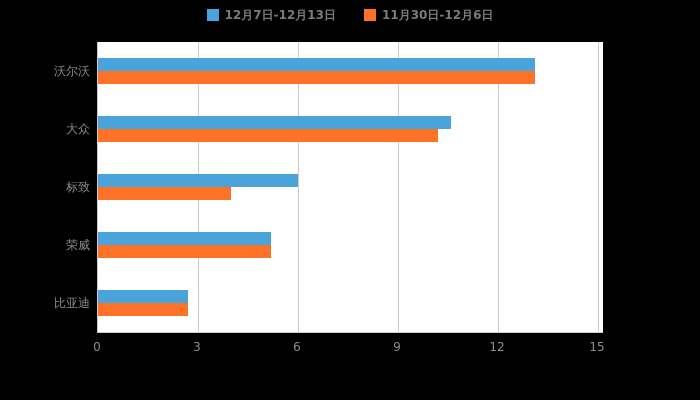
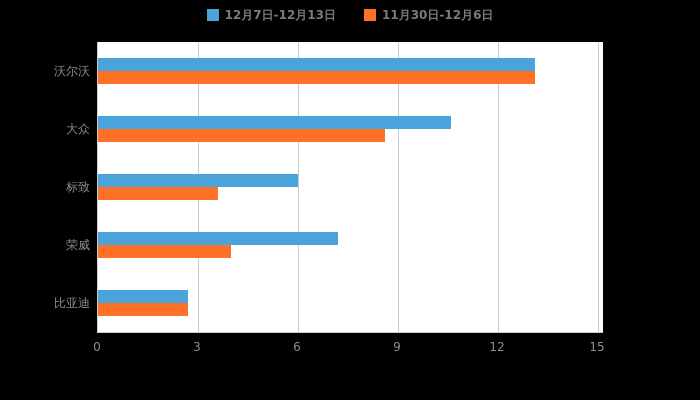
11月30日-12月6日/大众: 10.2 -> 8.6
11月30日-12月6日/标致: 4.0 -> 3.6
12月7日-12月13日/荣威: 5.2 -> 7.2
11月30日-12月6日/荣威: 5.2 -> 4.0
